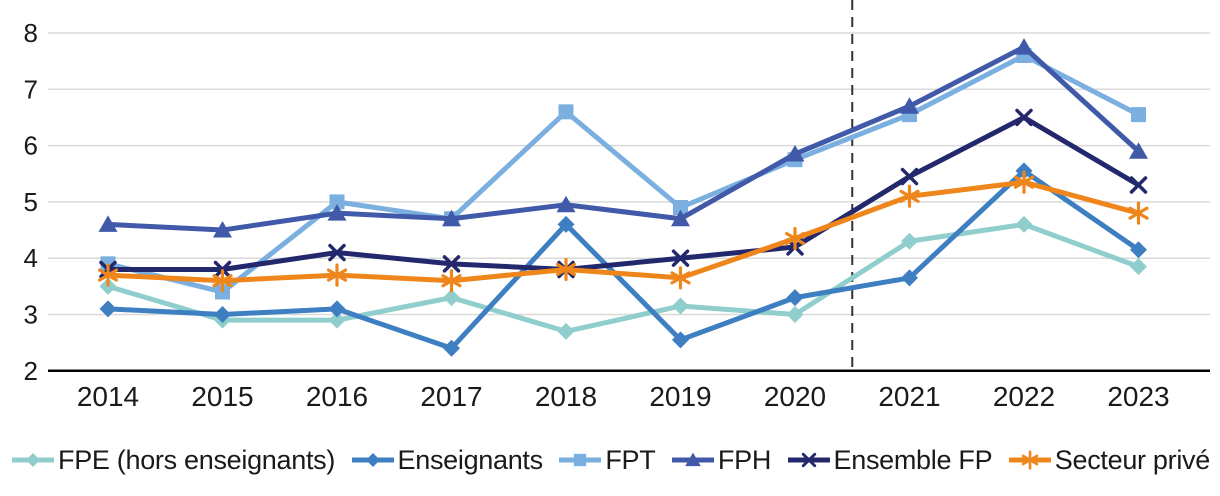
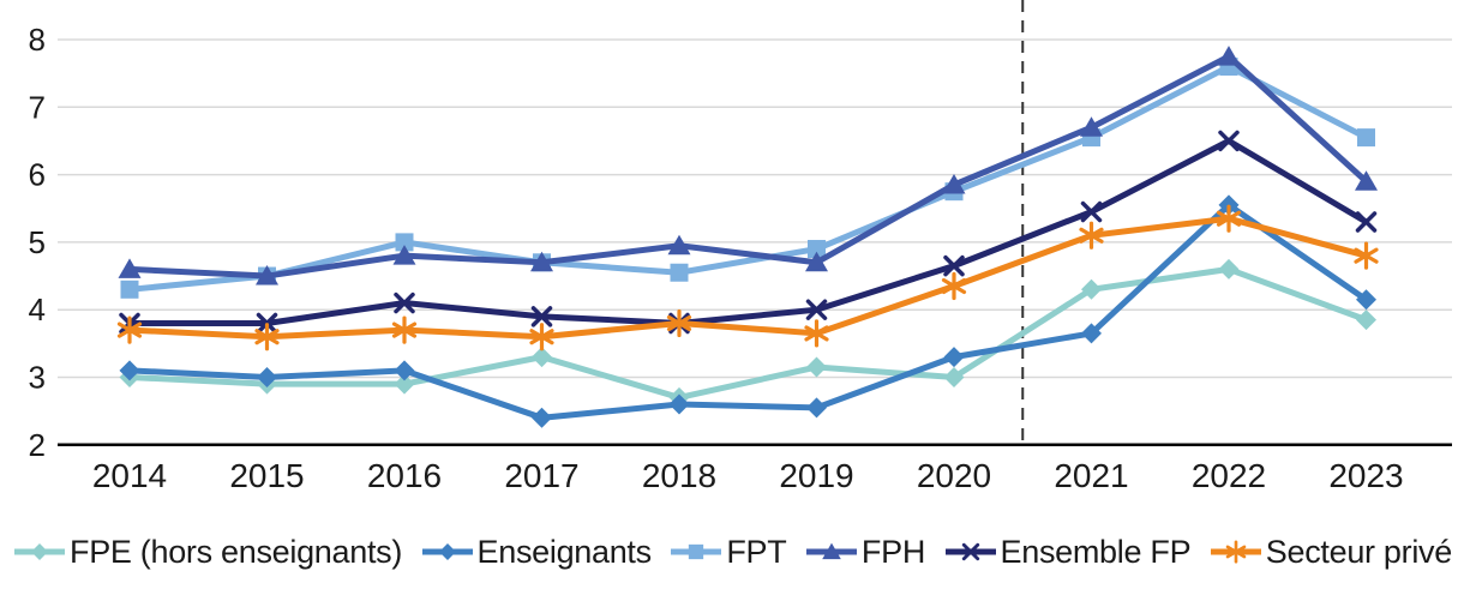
FPE (hors enseignants)/2014: 3.5 -> 3.0
FPT/2014: 3.9 -> 4.3
FPT/2015: 3.4 -> 4.5
Enseignants/2018: 4.6 -> 2.6
FPT/2018: 6.6 -> 4.5
Ensemble FP/2020: 4.2 -> 4.7
